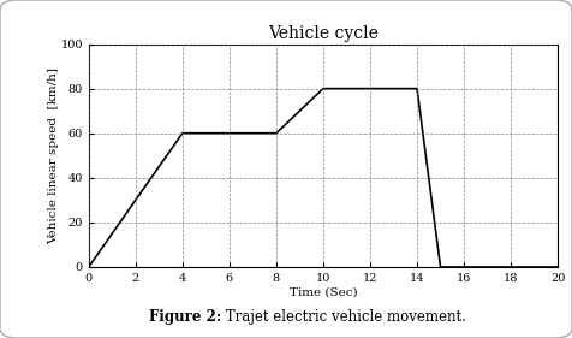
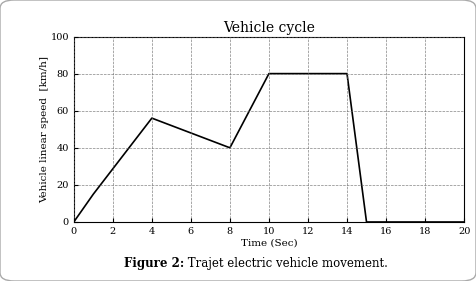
4: 60 -> 56
8: 60 -> 40
